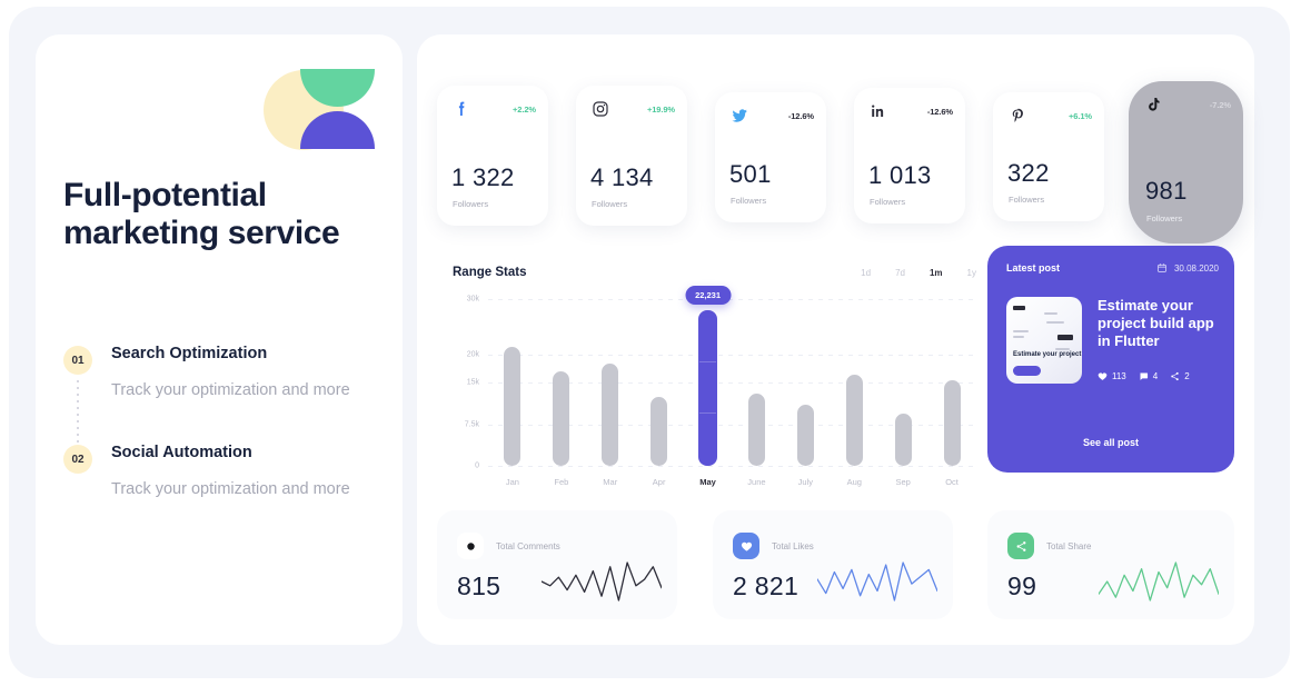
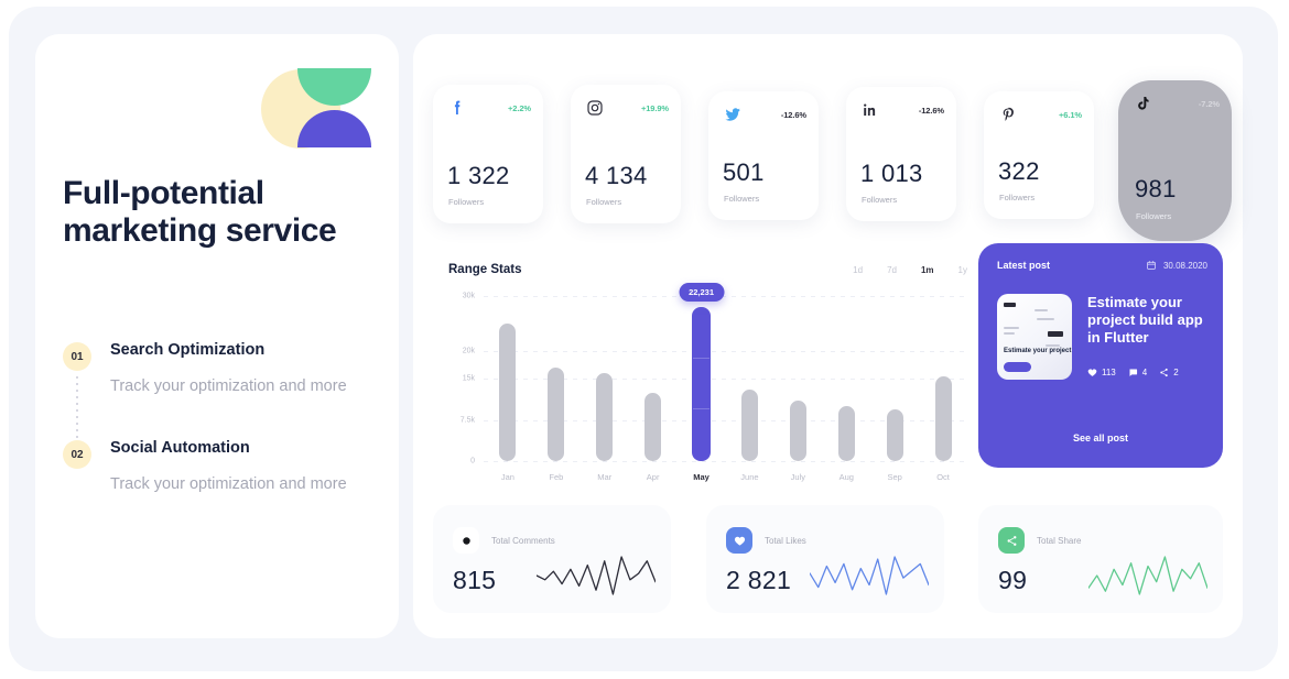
Jan: 22k -> 25k
Mar: 18k -> 16k
Aug: 16k -> 10k
